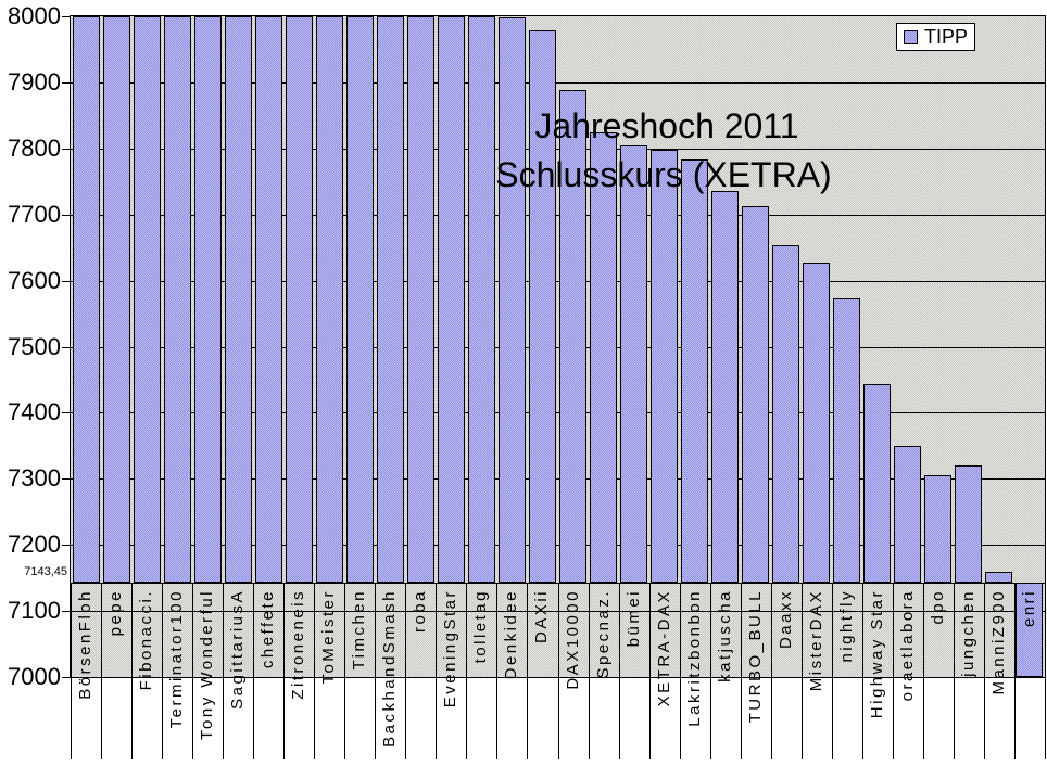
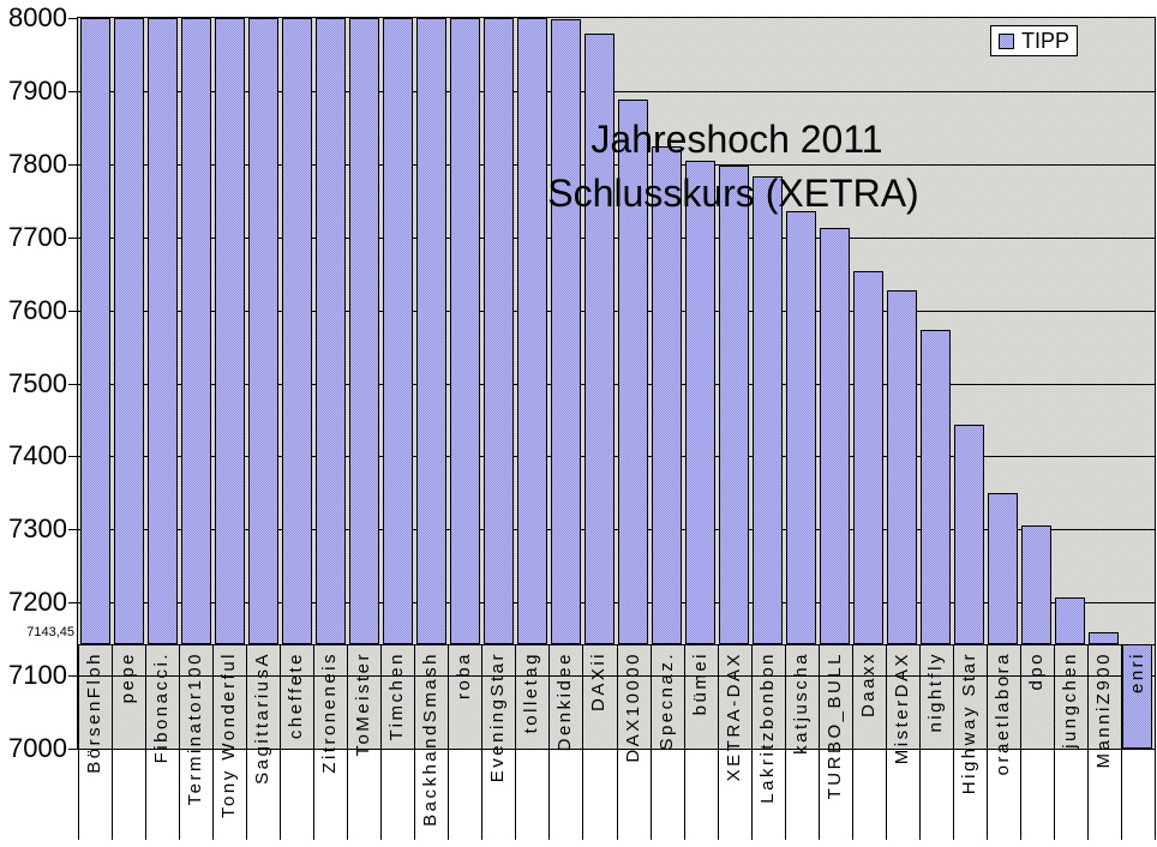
jungchen: 7320 -> 7210
